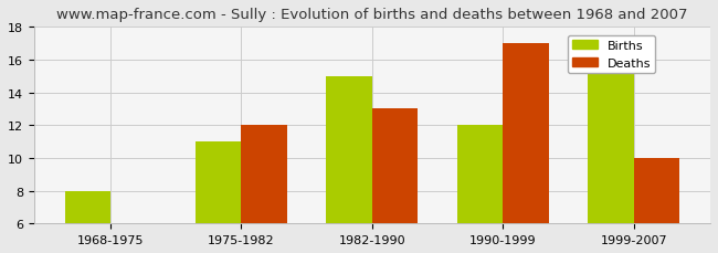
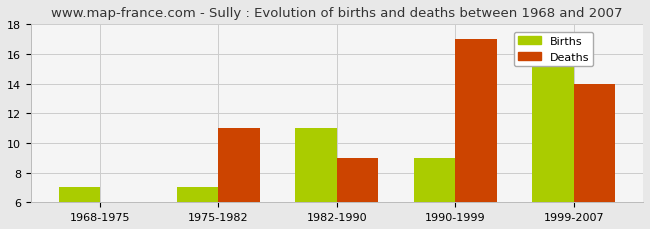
Births/1968-1975: 8 -> 7
Births/1975-1982: 11 -> 7
Deaths/1975-1982: 12 -> 11
Births/1982-1990: 15 -> 11
Deaths/1982-1990: 13 -> 9
Births/1990-1999: 12 -> 9
Deaths/1999-2007: 10 -> 14
